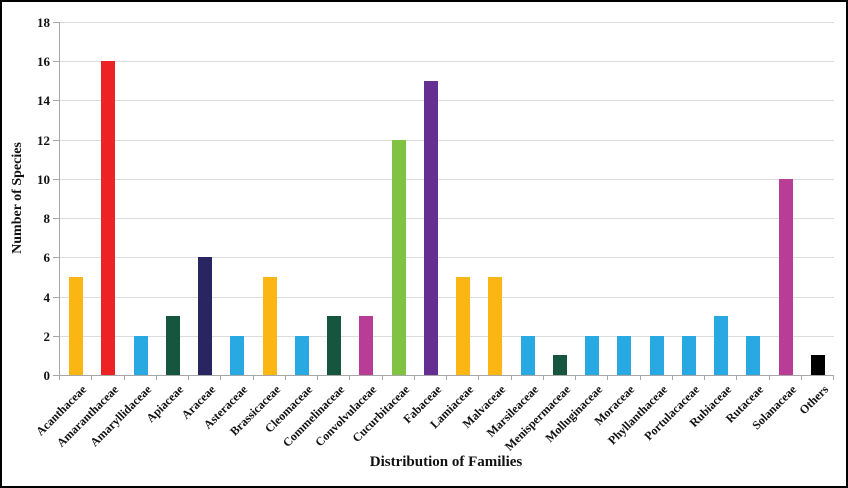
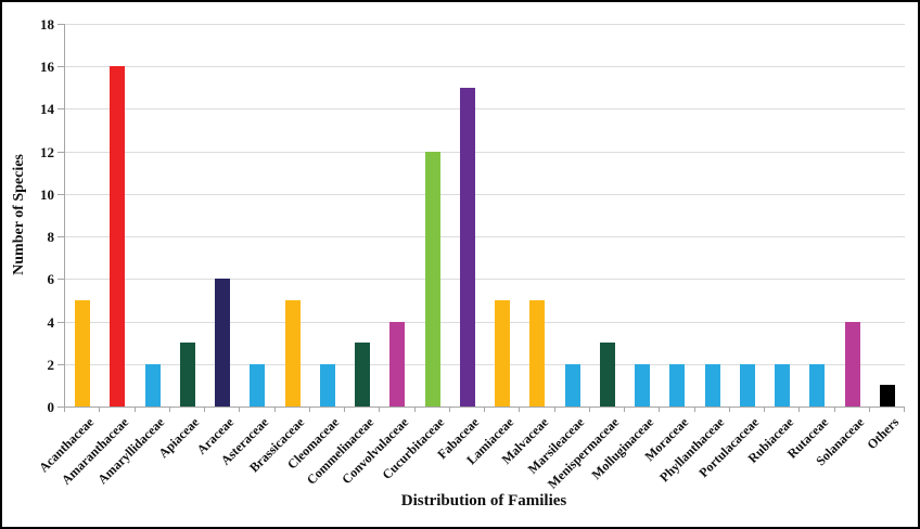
Convolvulaceae: 3 -> 4
Menispermaceae: 1 -> 3
Rubiaceae: 3 -> 2
Solanaceae: 10 -> 4
